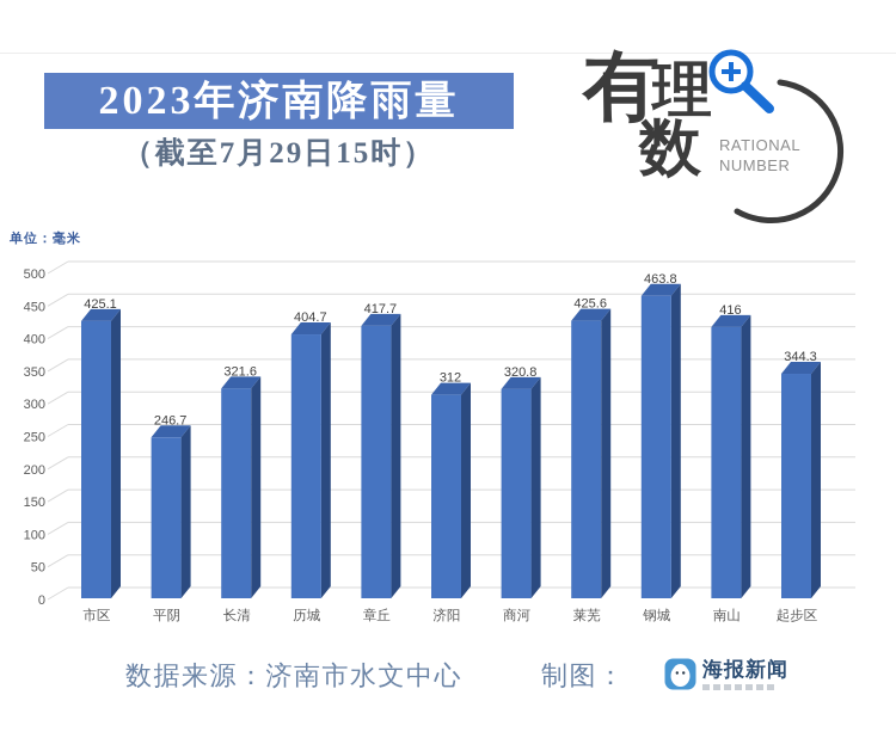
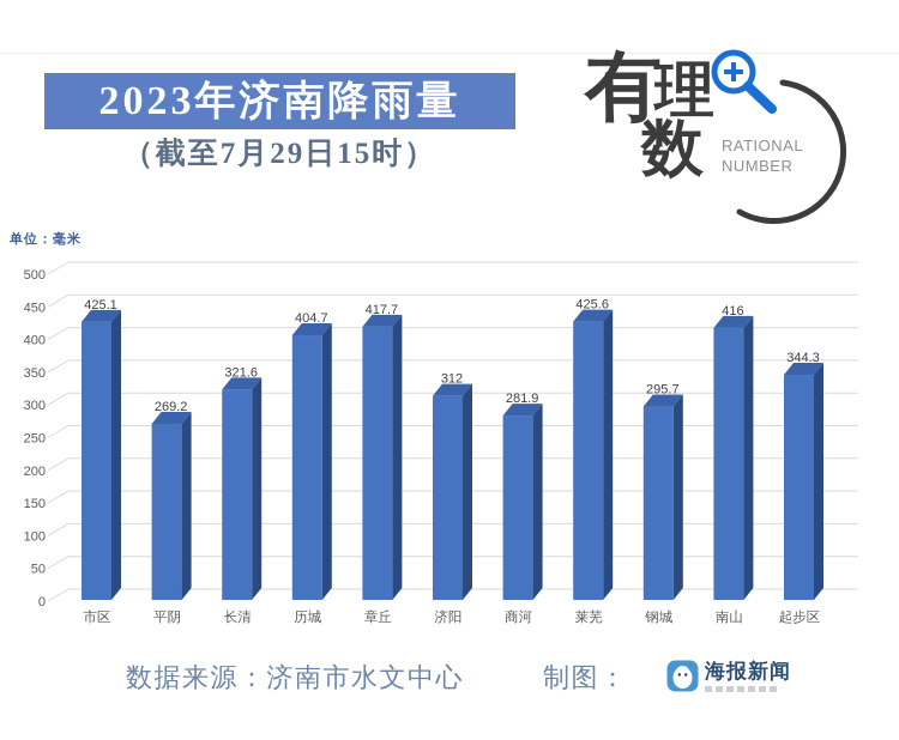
平阴: 246.7 -> 269.2
商河: 320.8 -> 281.9
钢城: 463.8 -> 295.7
